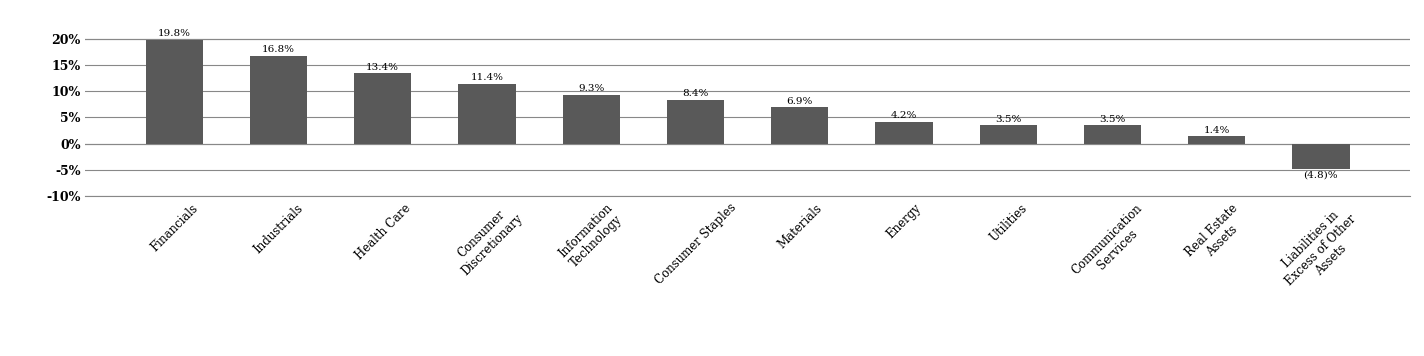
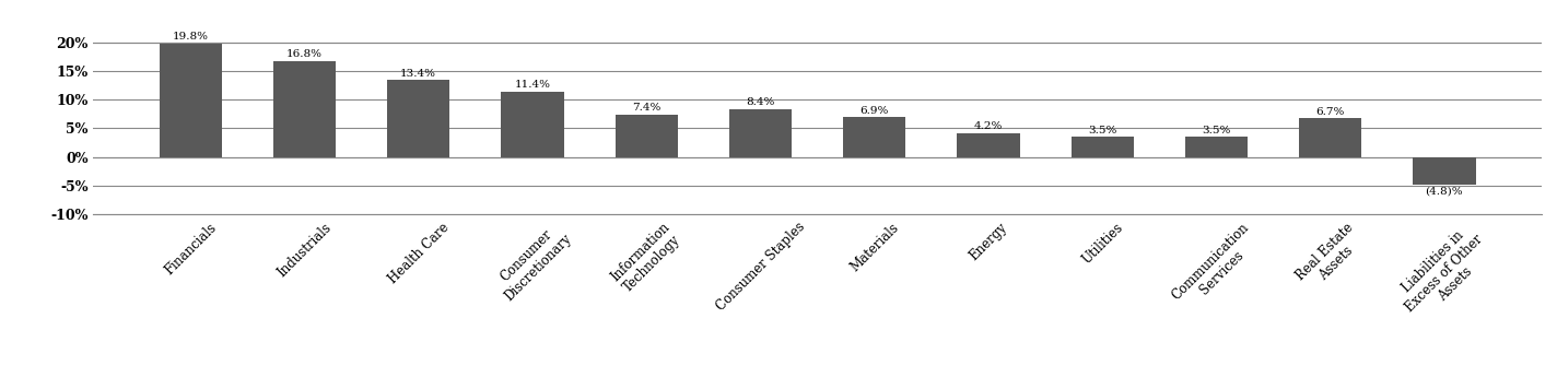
Information Technology: 9.3% -> 7.4%
Real Estate Assets: 1.4% -> 6.7%
